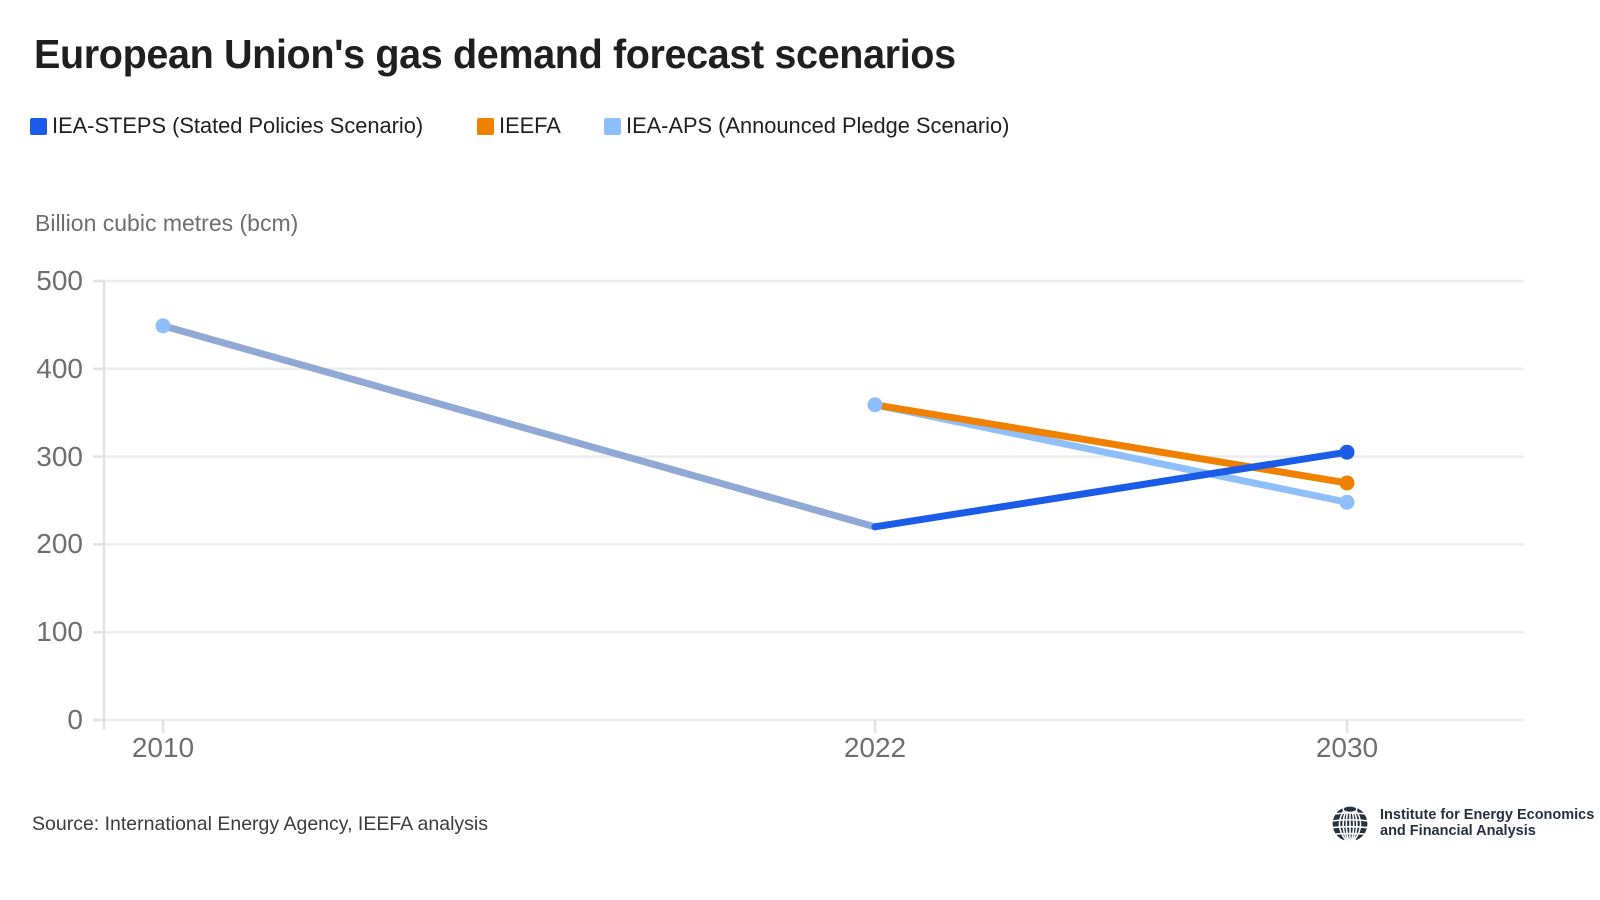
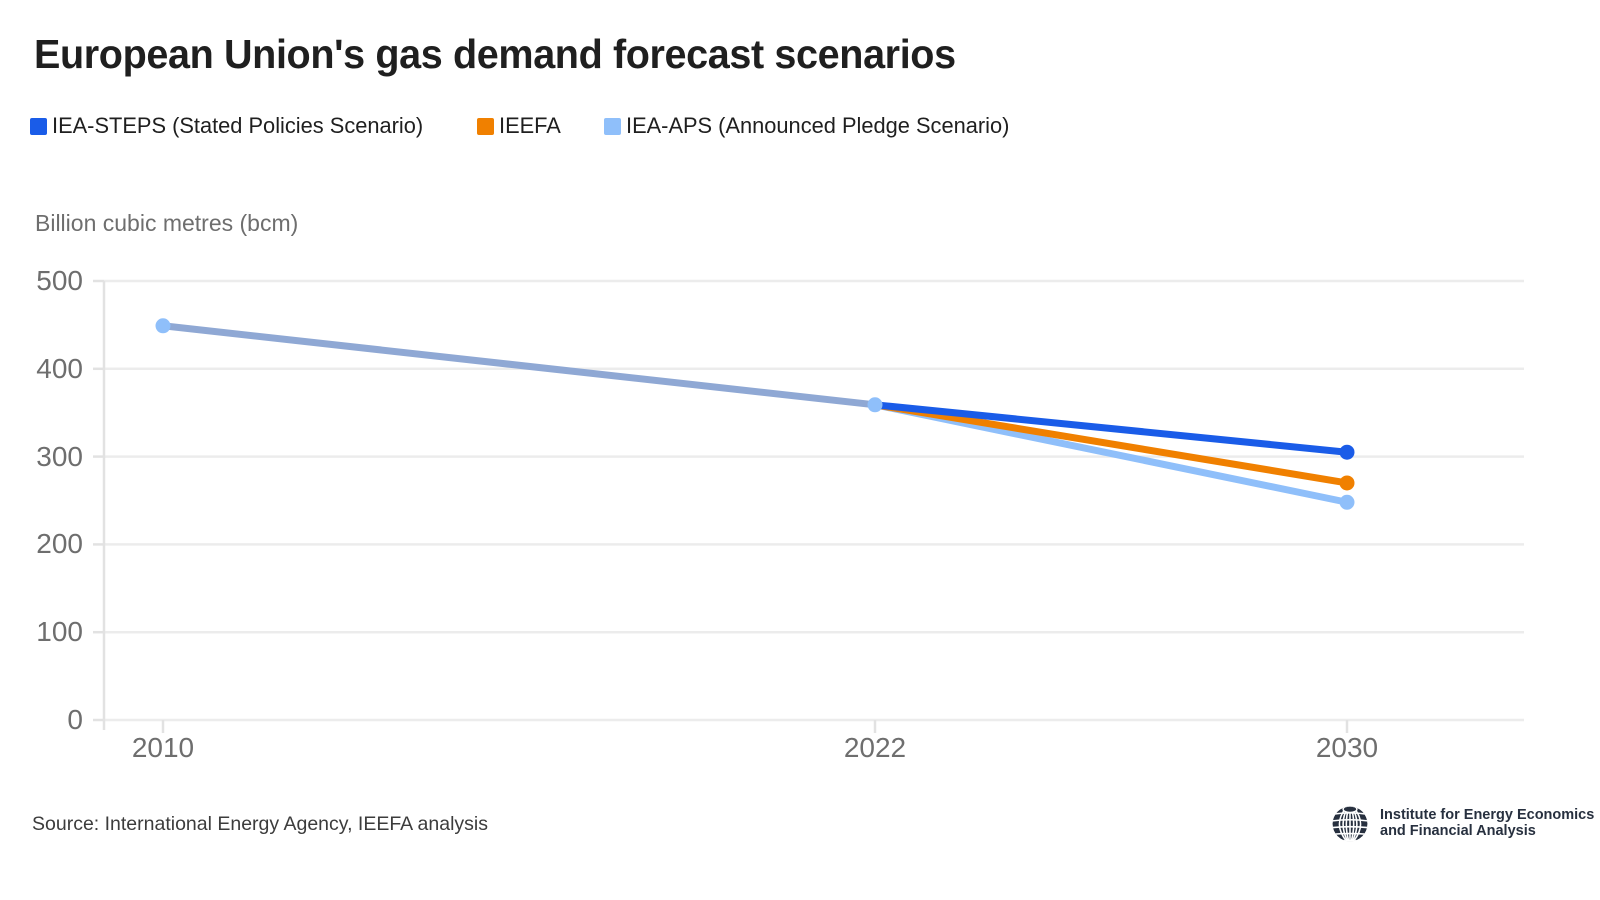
IEA-STEPS (Stated Policies Scenario)/2022: 220 -> 360
